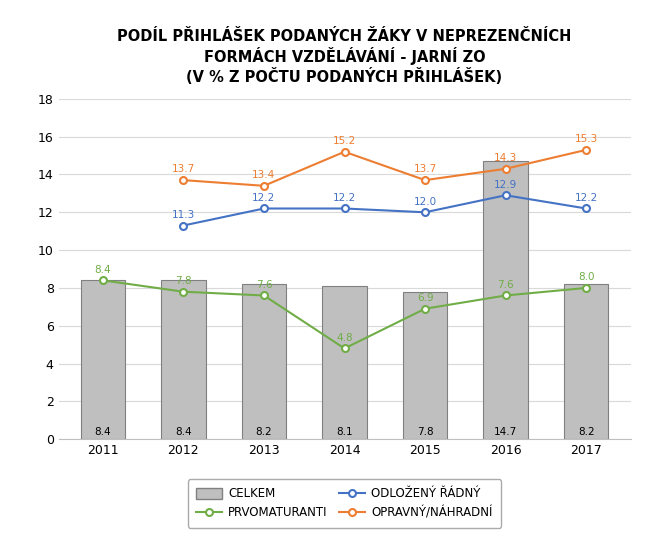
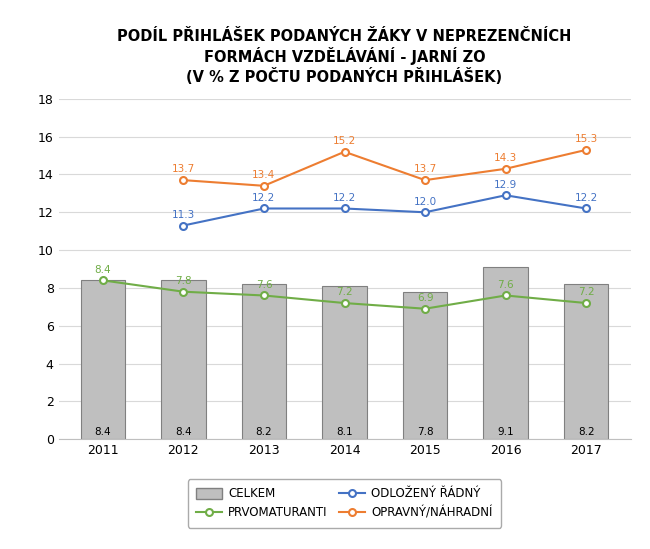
PRVOMATURANTI/2014: 4.8 -> 7.2
CELKEM/2016: 14.7 -> 9.1
PRVOMATURANTI/2017: 8.0 -> 7.2
